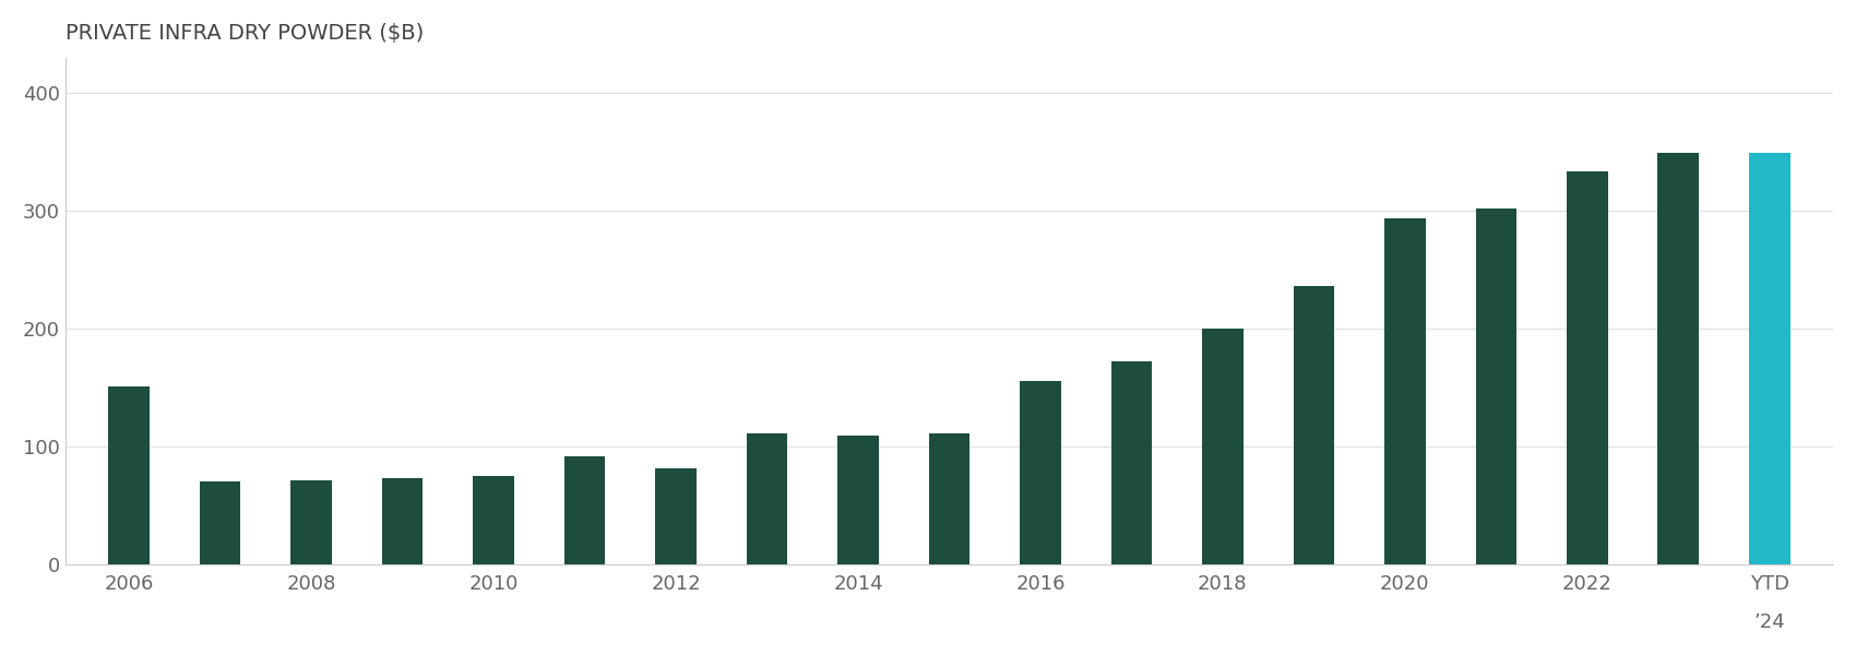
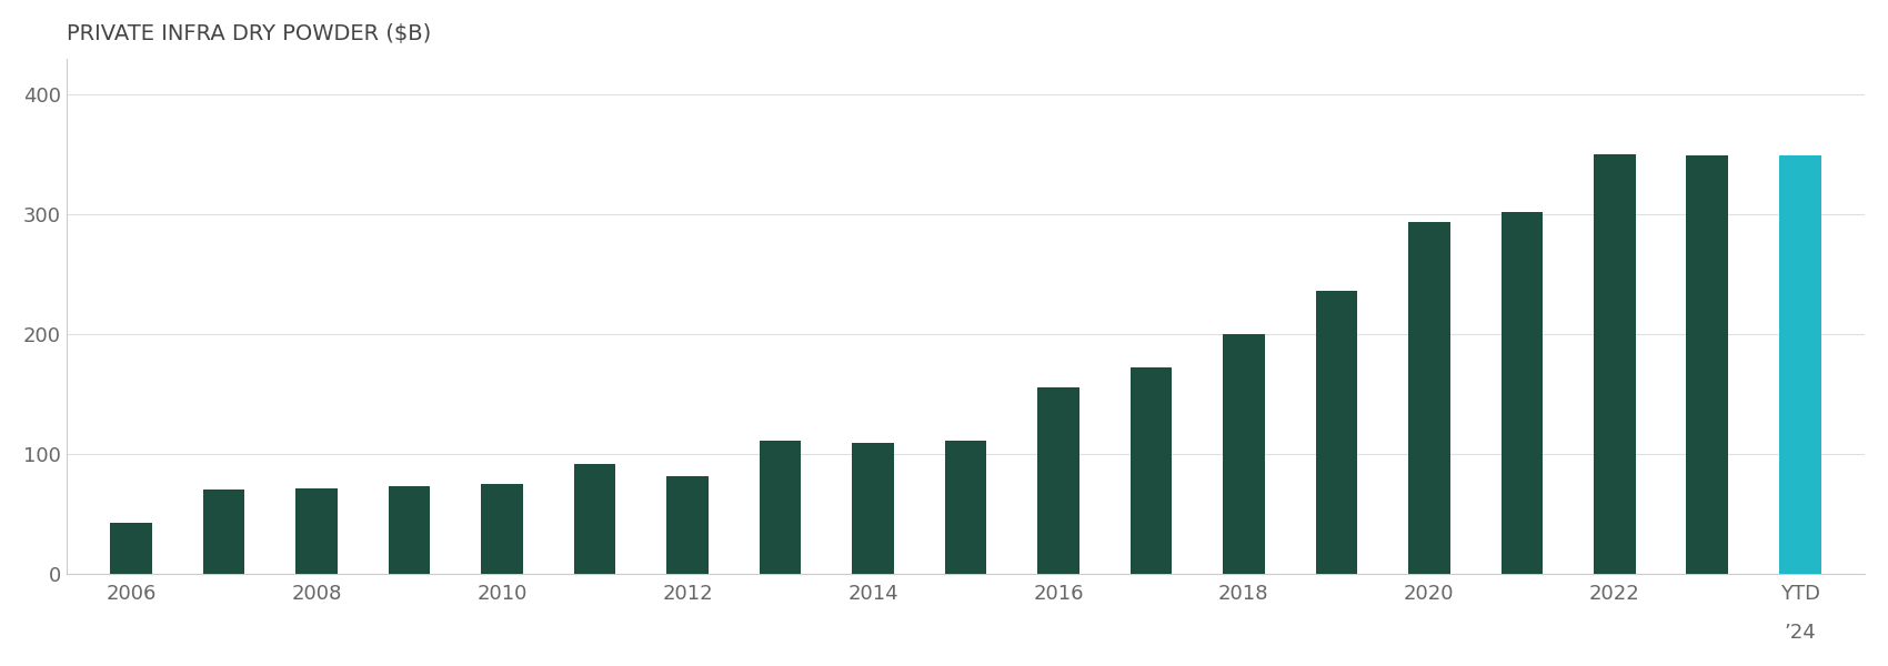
2006: 151 -> 42
2022: 333 -> 350
